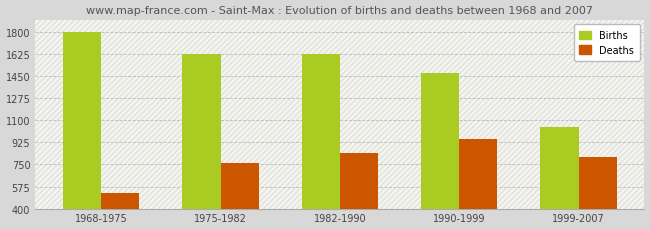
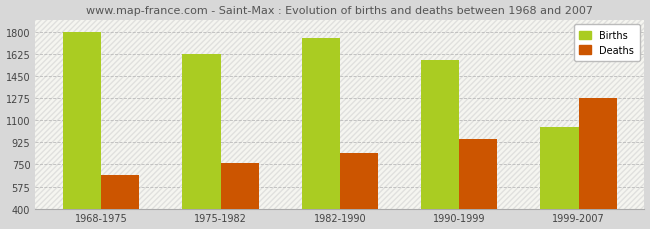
Deaths/1968-1975: 520 -> 670
Births/1982-1990: 1620 -> 1750
Births/1990-1999: 1480 -> 1580
Deaths/1999-2007: 810 -> 1280
